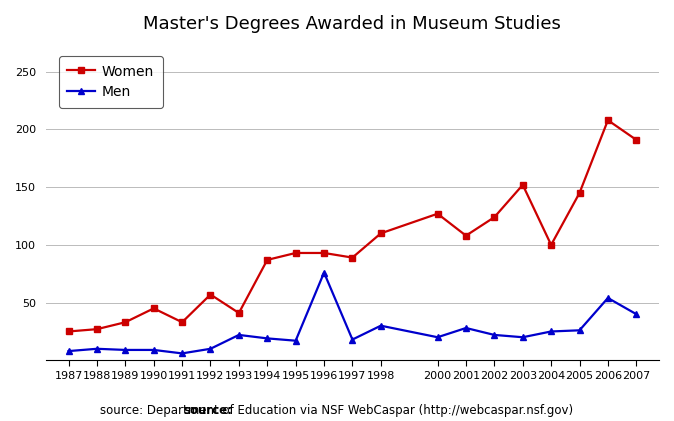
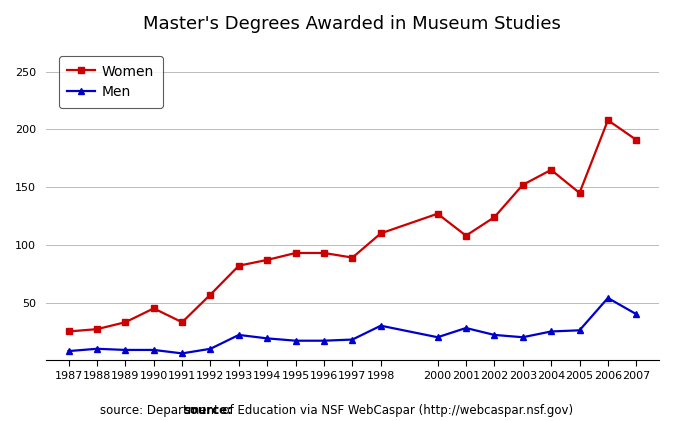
Women/1993: 41 -> 82
Men/1996: 76 -> 17
Women/2004: 100 -> 165
